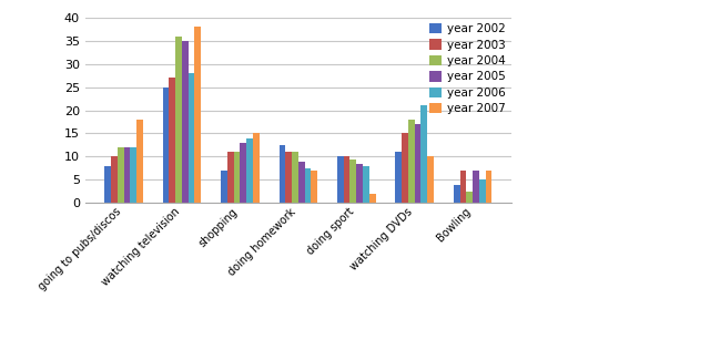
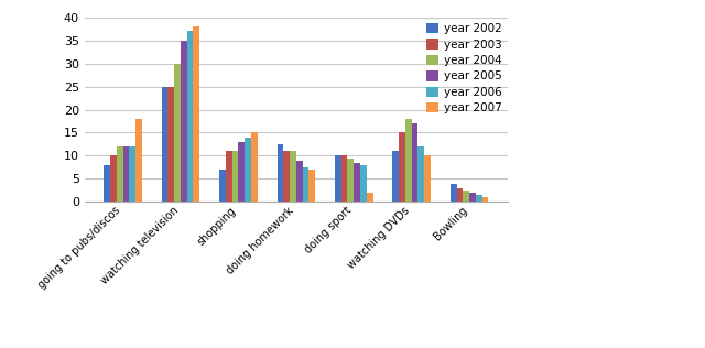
year 2003/watching television: 27 -> 25
year 2004/watching television: 36.0 -> 30.0
year 2006/watching television: 28.0 -> 37.0
year 2006/watching DVDs: 21.0 -> 12.0
year 2003/Bowling: 7 -> 3
year 2005/Bowling: 7.0 -> 2.0
year 2006/Bowling: 5.0 -> 1.5
year 2007/Bowling: 7 -> 1
